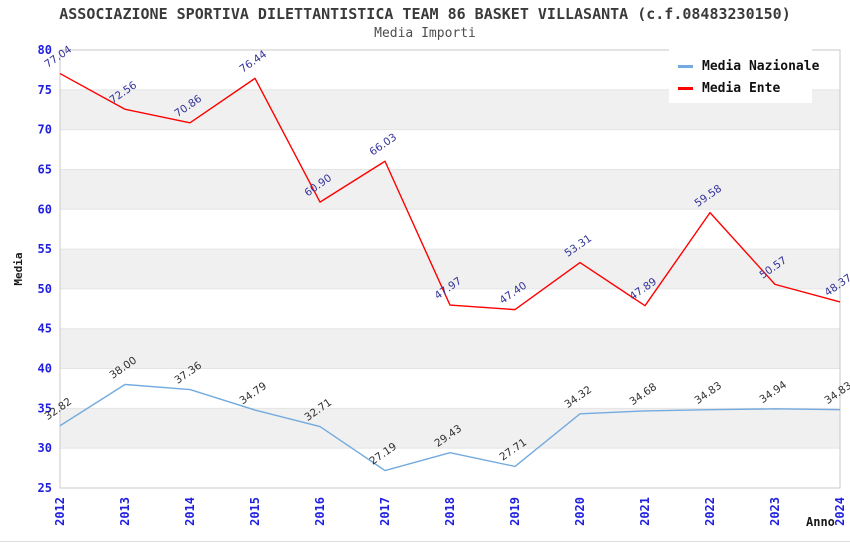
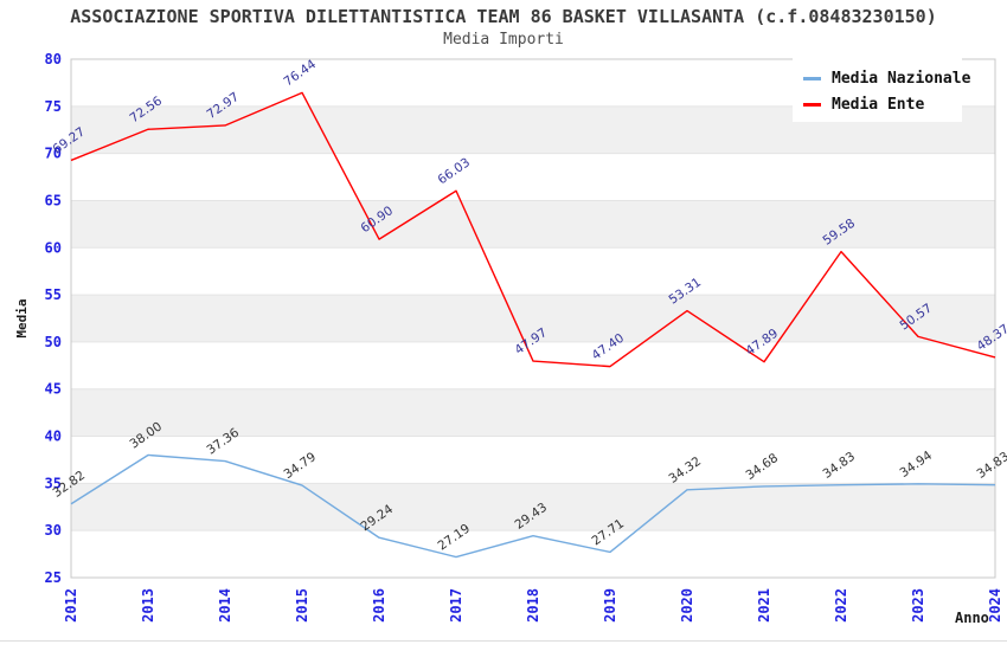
Media Ente/2012: 77.04 -> 69.27
Media Ente/2014: 70.86 -> 72.97
Media Nazionale/2016: 32.71 -> 29.24
